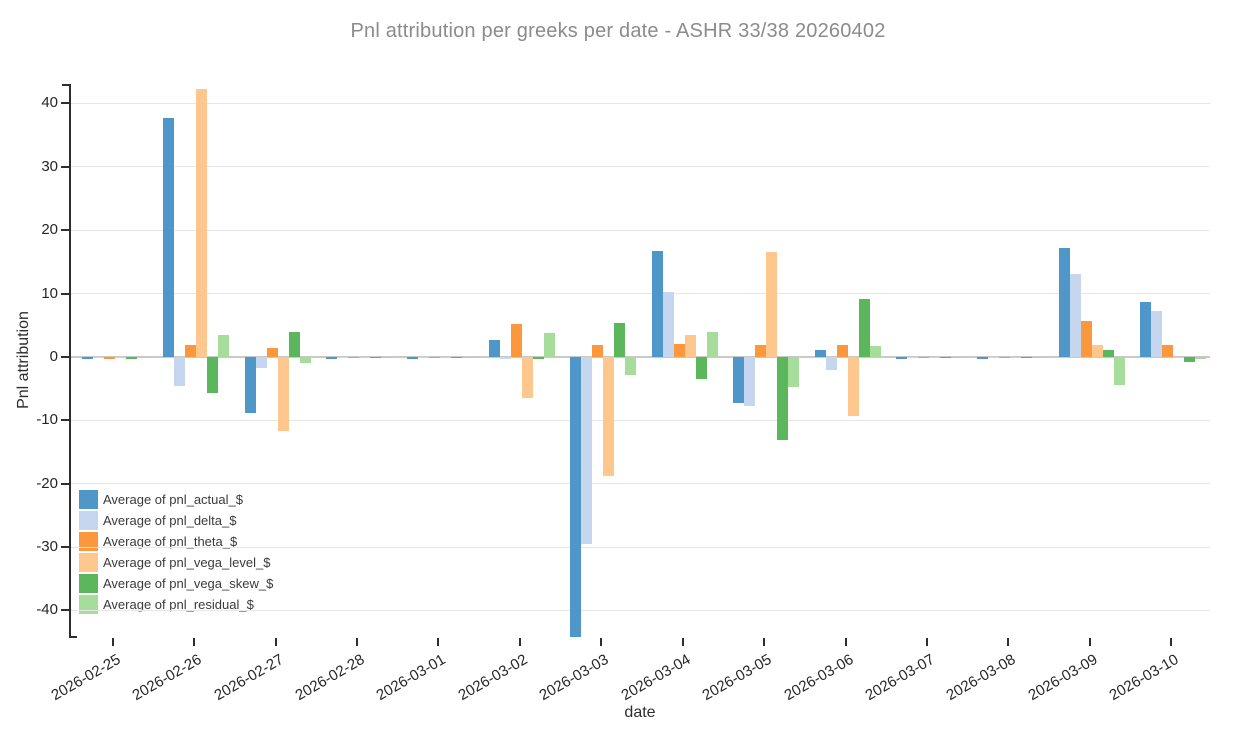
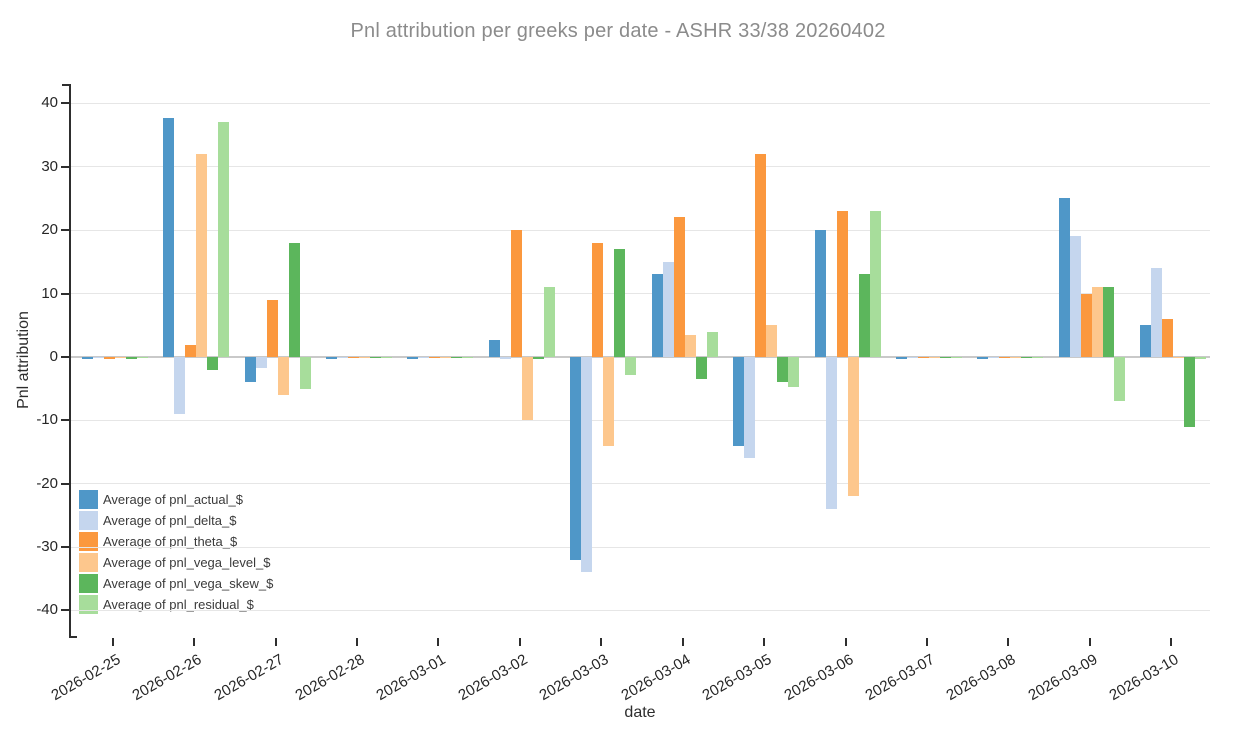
Average of pnl_delta_$/2026-02-26: -5 -> -9
Average of pnl_vega_level_$/2026-02-26: 42 -> 32
Average of pnl_vega_skew_$/2026-02-26: -6 -> -2
Average of pnl_residual_$/2026-02-26: 4 -> 37
Average of pnl_actual_$/2026-02-27: -9 -> -4
Average of pnl_theta_$/2026-02-27: 1 -> 9
Average of pnl_vega_level_$/2026-02-27: -12 -> -6
Average of pnl_vega_skew_$/2026-02-27: 4 -> 18
Average of pnl_residual_$/2026-02-27: -1 -> -5
Average of pnl_theta_$/2026-03-02: 5 -> 20
Average of pnl_vega_level_$/2026-03-02: -6 -> -10
Average of pnl_residual_$/2026-03-02: 4 -> 11
Average of pnl_actual_$/2026-03-03: -44 -> -32
Average of pnl_delta_$/2026-03-03: -30 -> -34
Average of pnl_theta_$/2026-03-03: 2 -> 18
Average of pnl_vega_level_$/2026-03-03: -19 -> -14
Average of pnl_vega_skew_$/2026-03-03: 5 -> 17
Average of pnl_actual_$/2026-03-04: 17 -> 13
Average of pnl_delta_$/2026-03-04: 10 -> 15
Average of pnl_theta_$/2026-03-04: 2 -> 22
Average of pnl_actual_$/2026-03-05: -7 -> -14
Average of pnl_delta_$/2026-03-05: -8 -> -16
Average of pnl_theta_$/2026-03-05: 2 -> 32
Average of pnl_vega_level_$/2026-03-05: 16 -> 5
Average of pnl_vega_skew_$/2026-03-05: -13 -> -4
Average of pnl_actual_$/2026-03-06: 1 -> 20
Average of pnl_delta_$/2026-03-06: -2 -> -24
Average of pnl_theta_$/2026-03-06: 2 -> 23
Average of pnl_vega_level_$/2026-03-06: -9 -> -22
Average of pnl_vega_skew_$/2026-03-06: 9 -> 13
Average of pnl_residual_$/2026-03-06: 2 -> 23
Average of pnl_actual_$/2026-03-09: 17 -> 25
Average of pnl_delta_$/2026-03-09: 13 -> 19
Average of pnl_theta_$/2026-03-09: 6 -> 10
Average of pnl_vega_level_$/2026-03-09: 2 -> 11
Average of pnl_vega_skew_$/2026-03-09: 1 -> 11
Average of pnl_residual_$/2026-03-09: -4 -> -7
Average of pnl_actual_$/2026-03-10: 9 -> 5
Average of pnl_delta_$/2026-03-10: 7 -> 14
Average of pnl_theta_$/2026-03-10: 2 -> 6
Average of pnl_vega_skew_$/2026-03-10: -1 -> -11
